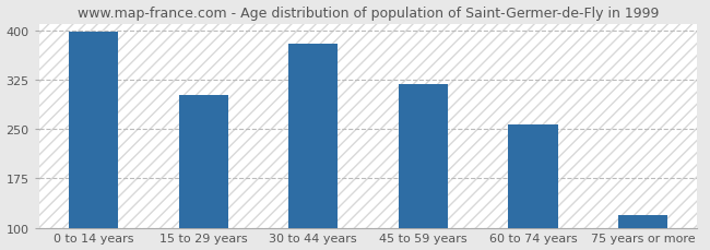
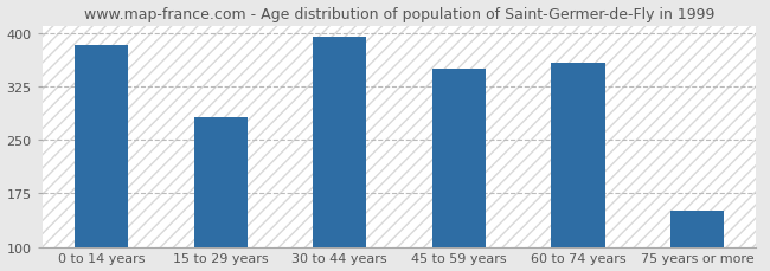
0 to 14 years: 397 -> 382
15 to 29 years: 302 -> 282
30 to 44 years: 380 -> 394
45 to 59 years: 318 -> 350
60 to 74 years: 257 -> 358
75 years or more: 120 -> 150
